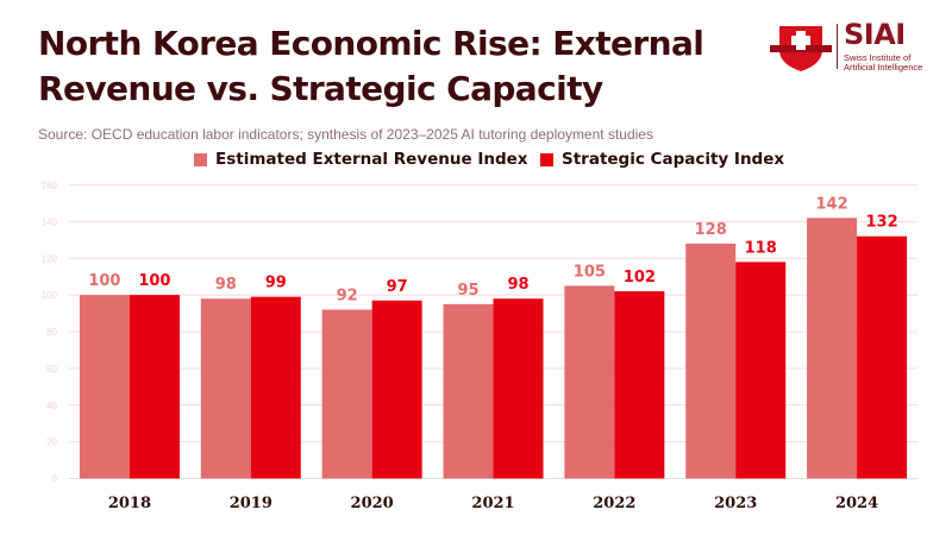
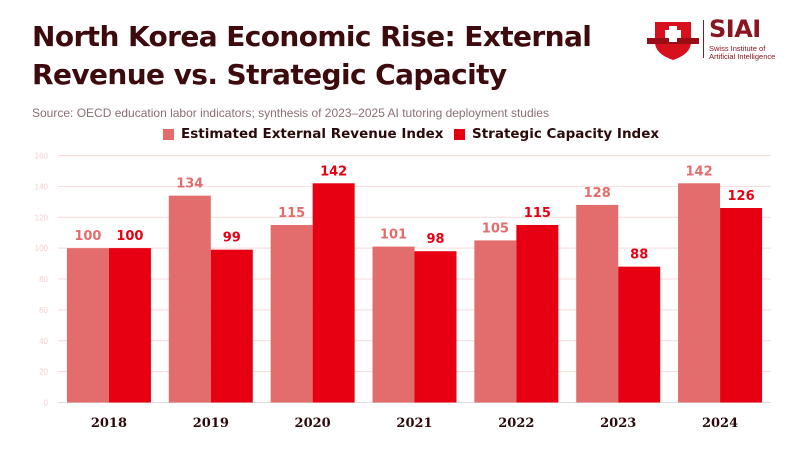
Estimated External Revenue Index/2019: 98 -> 134
Estimated External Revenue Index/2020: 92 -> 115
Strategic Capacity Index/2020: 97 -> 142
Estimated External Revenue Index/2021: 95 -> 101
Strategic Capacity Index/2022: 102 -> 115
Strategic Capacity Index/2023: 118 -> 88
Strategic Capacity Index/2024: 132 -> 126
